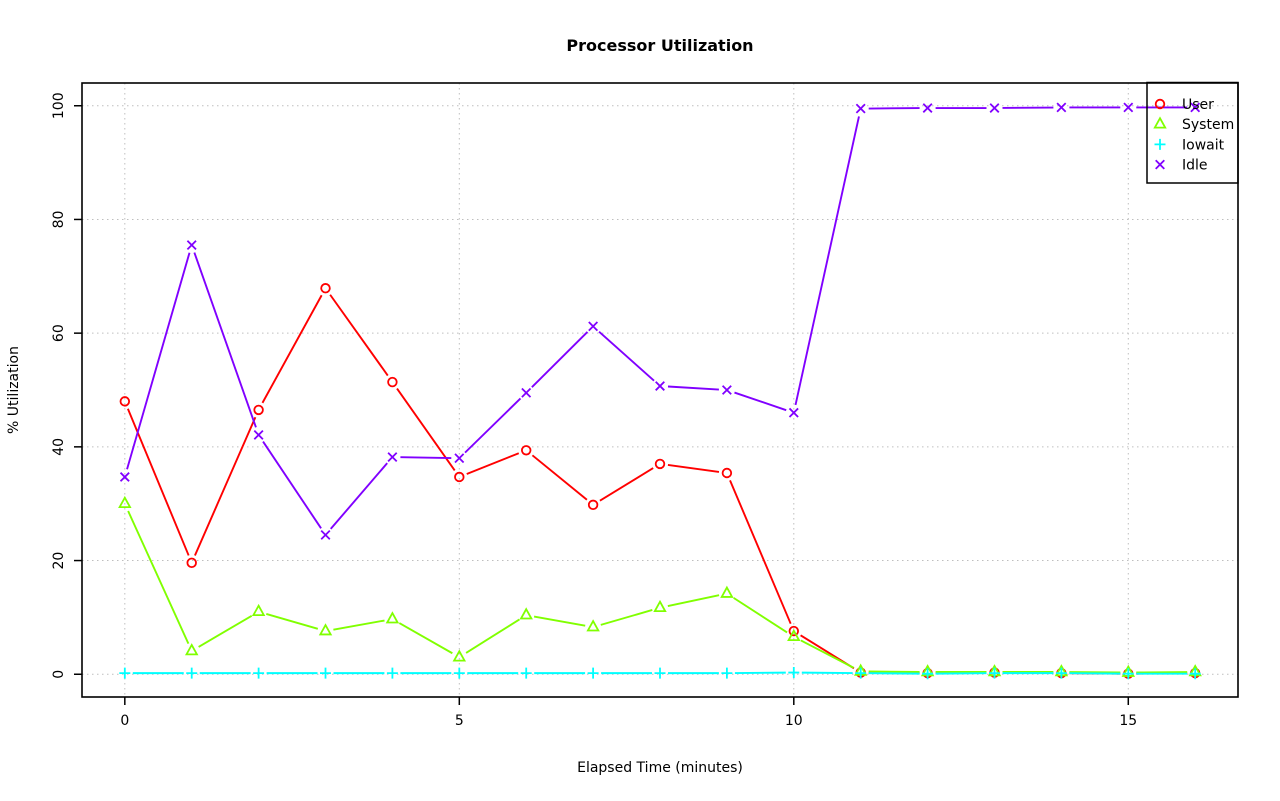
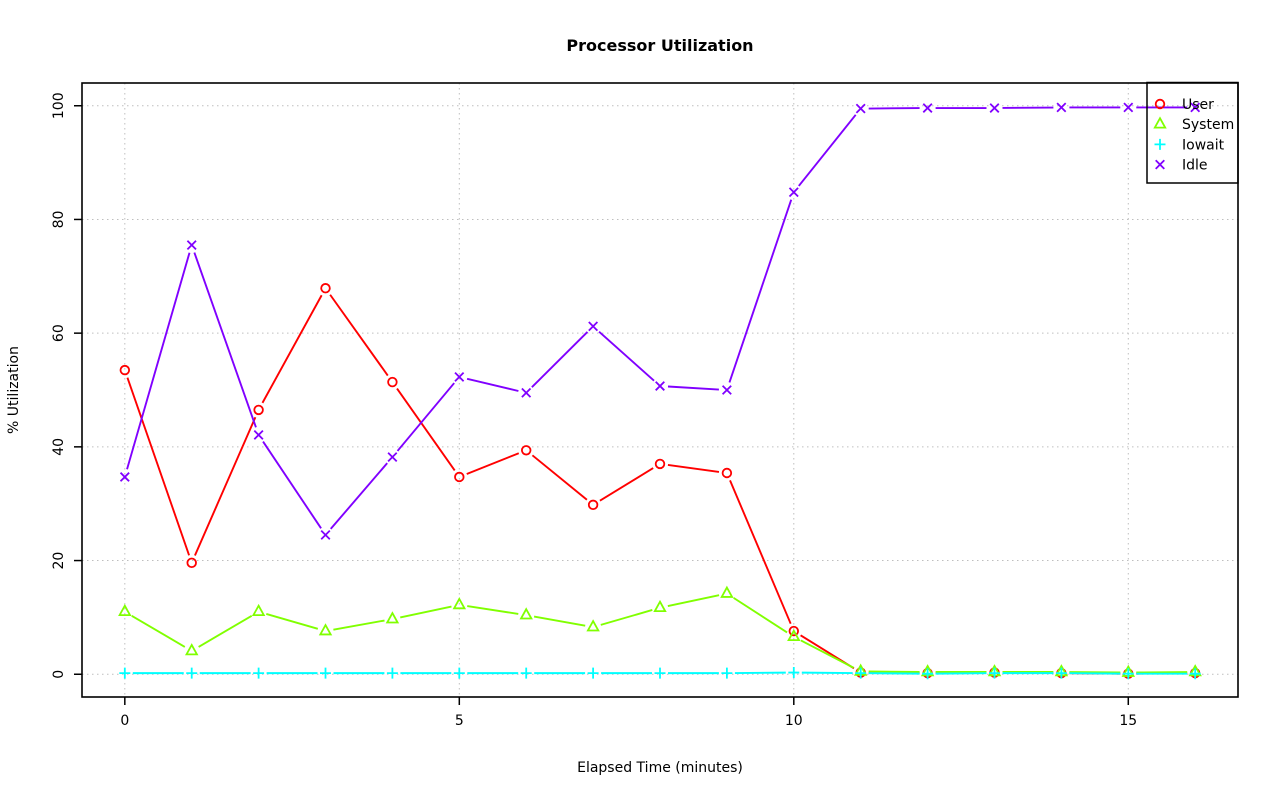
User/0: 48 -> 54
System/0: 30 -> 11
System/5: 3 -> 12
Idle/5: 38 -> 52
Idle/10: 46 -> 85
